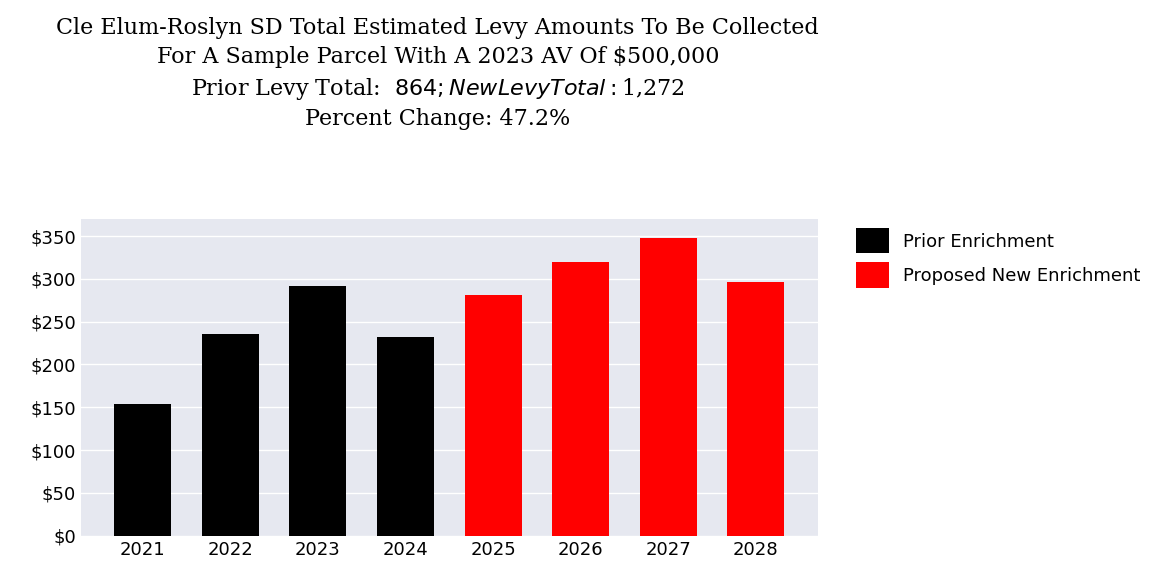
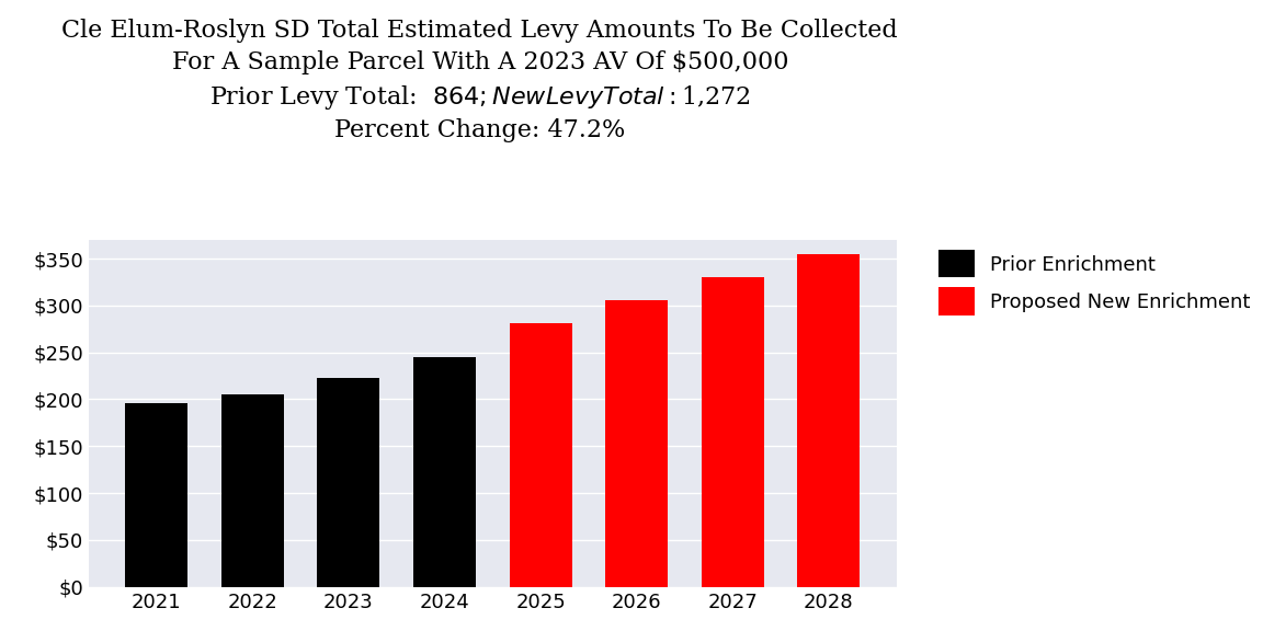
2021: $154 -> $196
2022: $236 -> $205
2023: $292 -> $223
2024: $232 -> $245
2026: $320 -> $306
2027: $348 -> $330
2028: $296 -> $355
